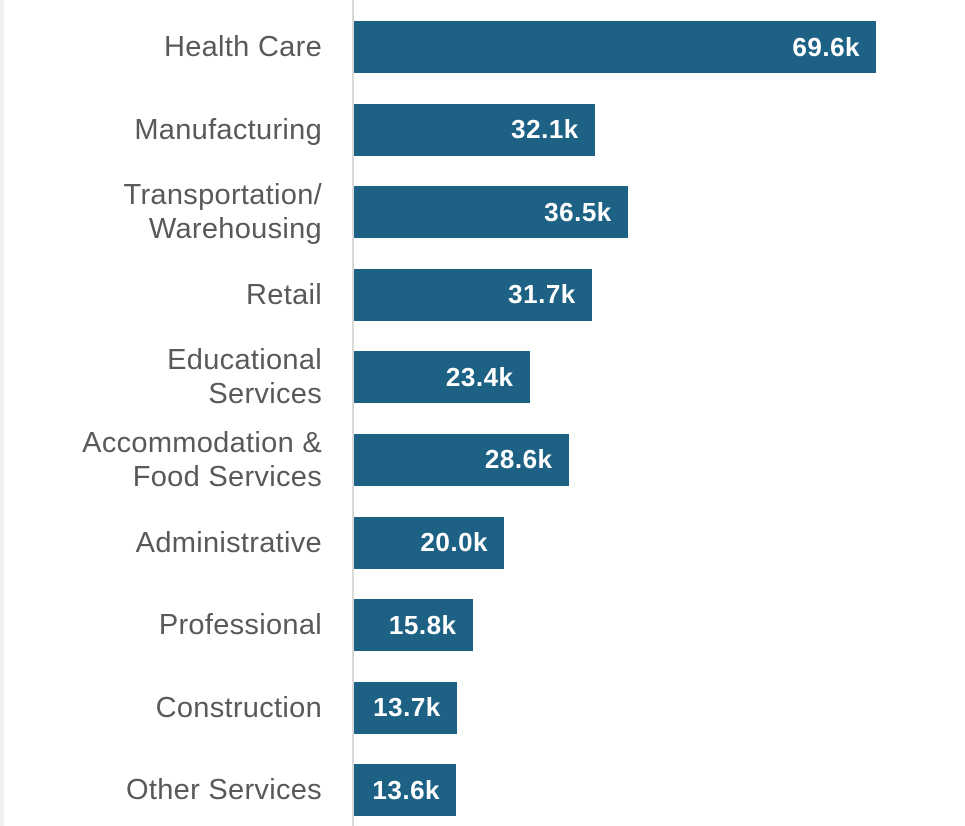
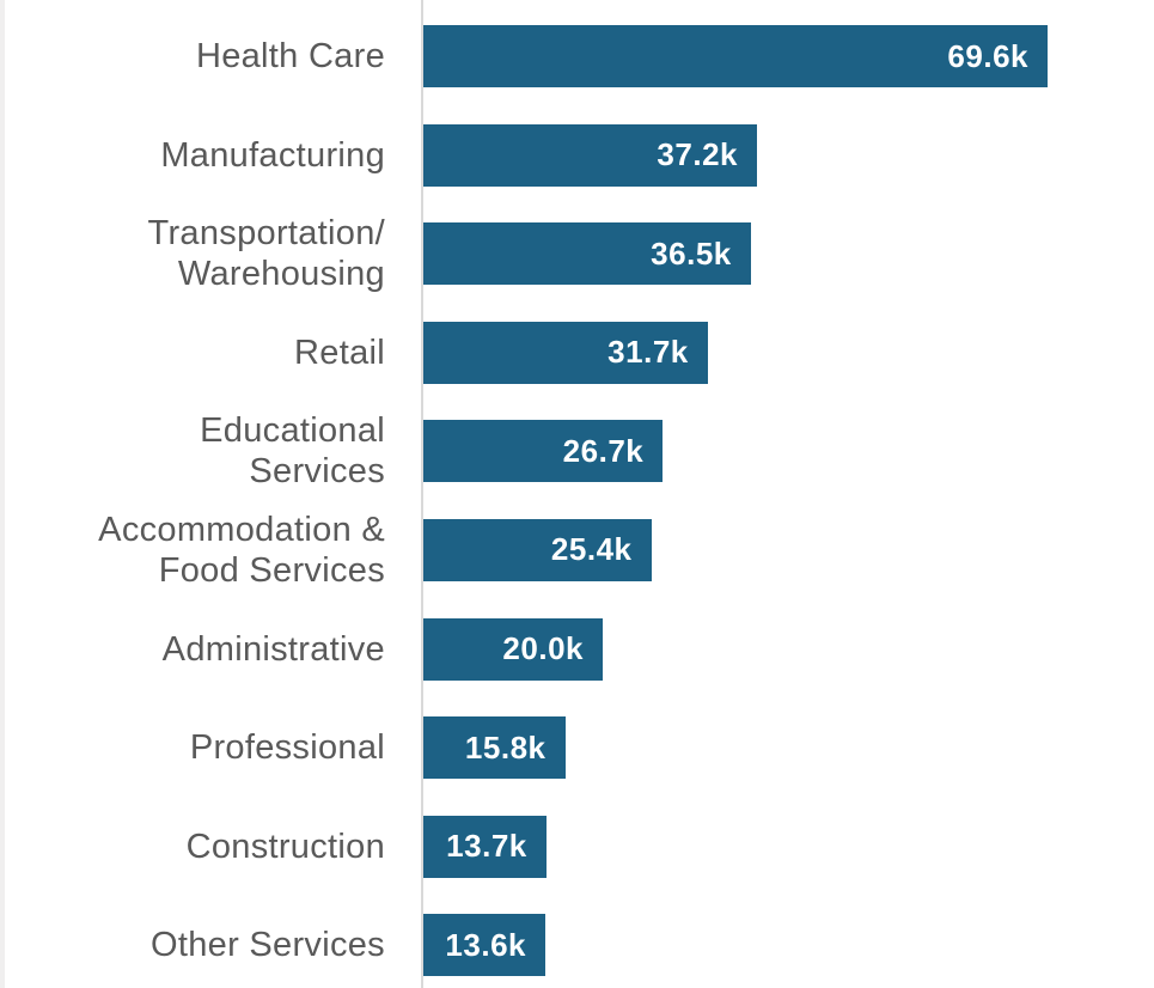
Manufacturing: 32.1k -> 37.2k
Educational Services: 23.4k -> 26.7k
Accommodation & Food Services: 28.6k -> 25.4k
